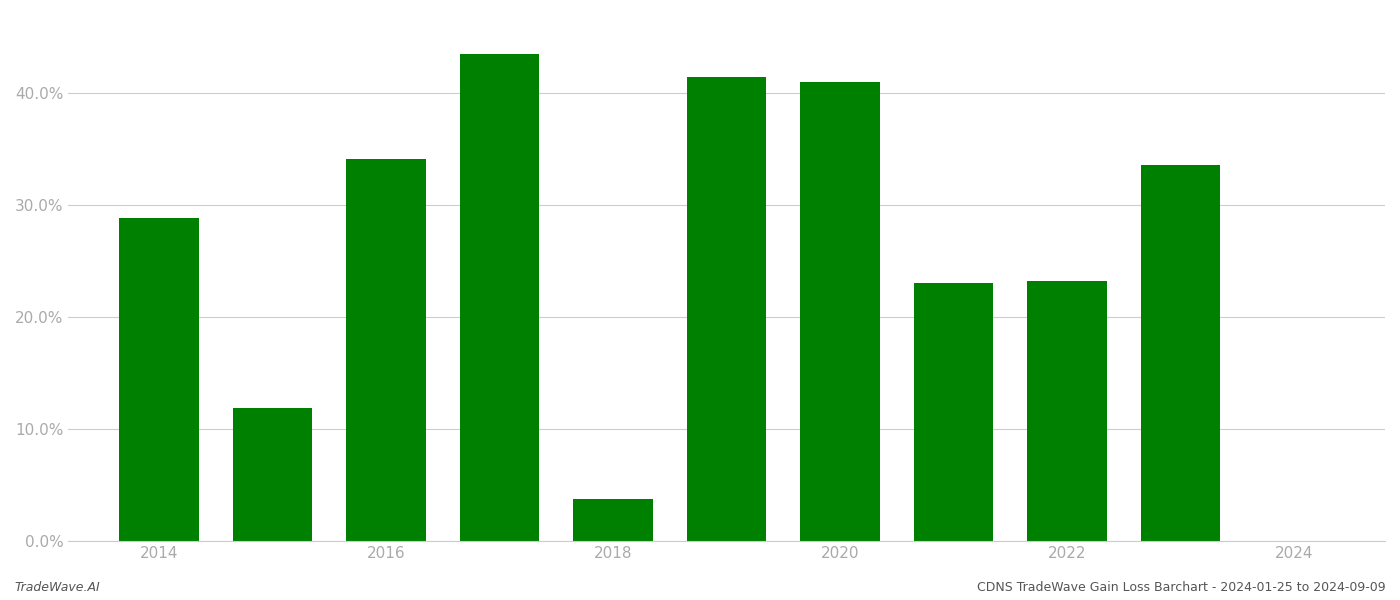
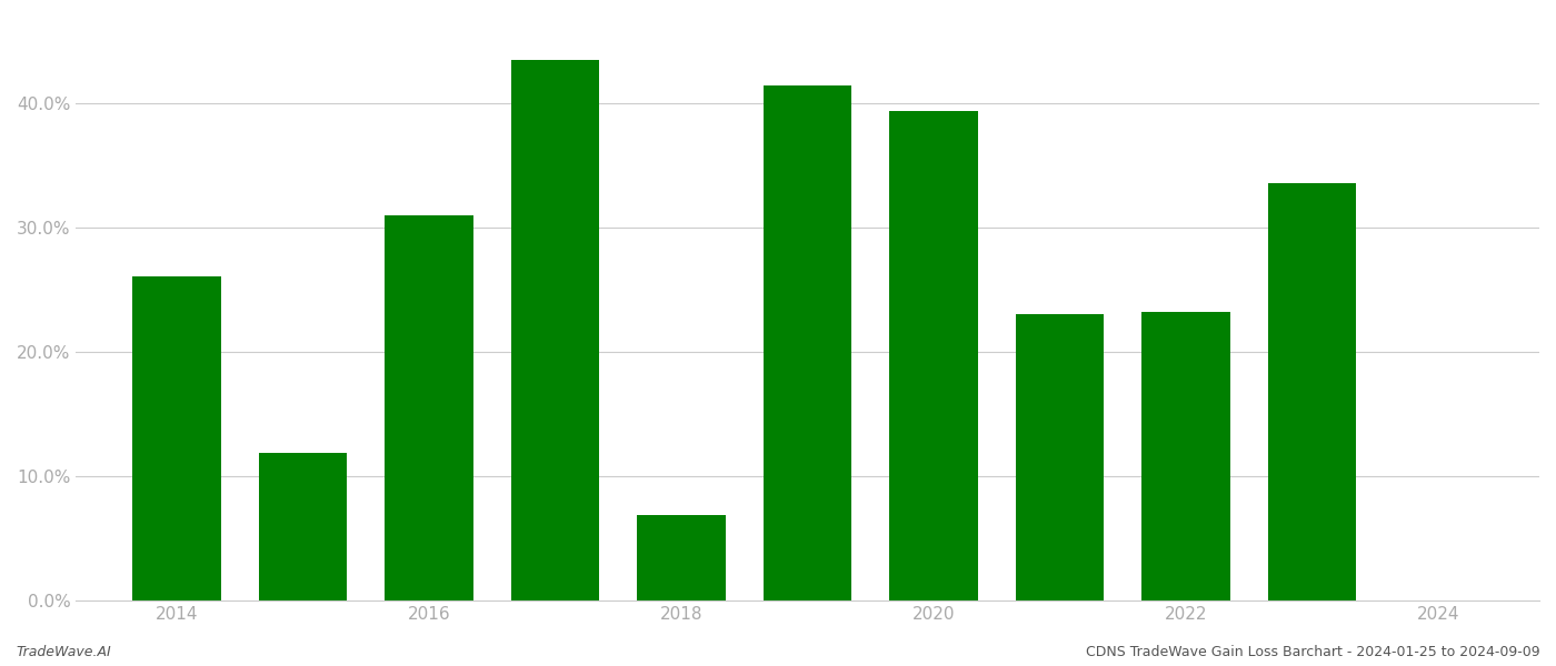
2014: 28.9% -> 26.1%
2016: 34.1% -> 31.0%
2018: 3.8% -> 6.9%
2020: 41.0% -> 39.4%
